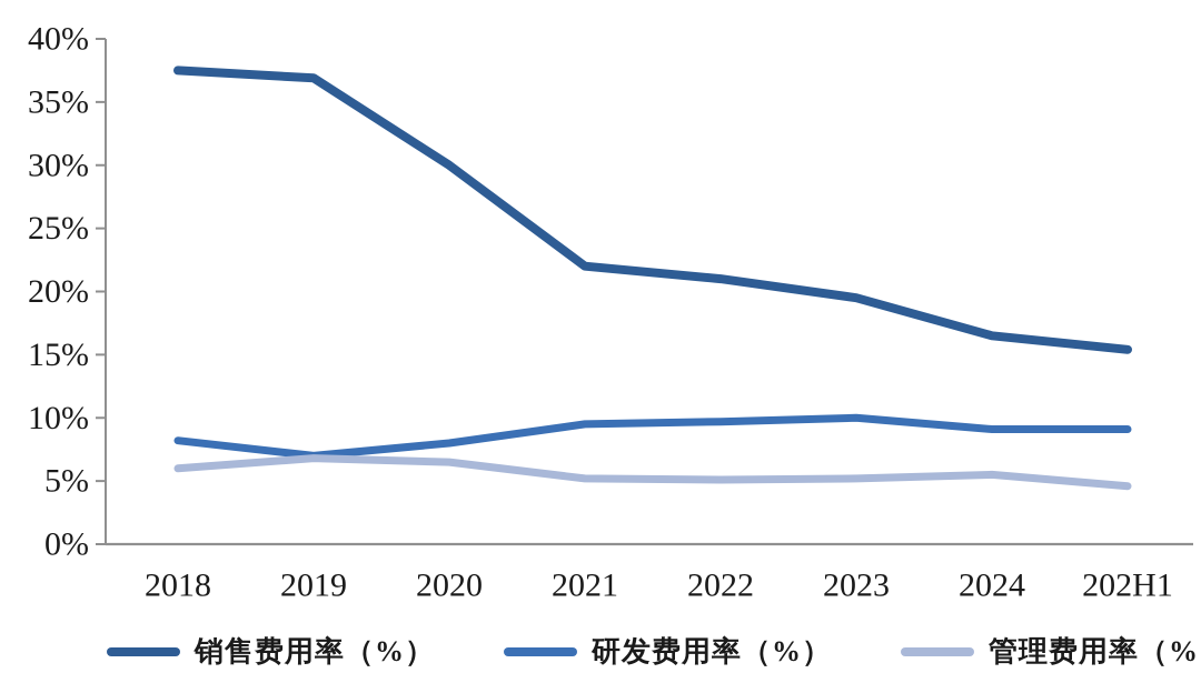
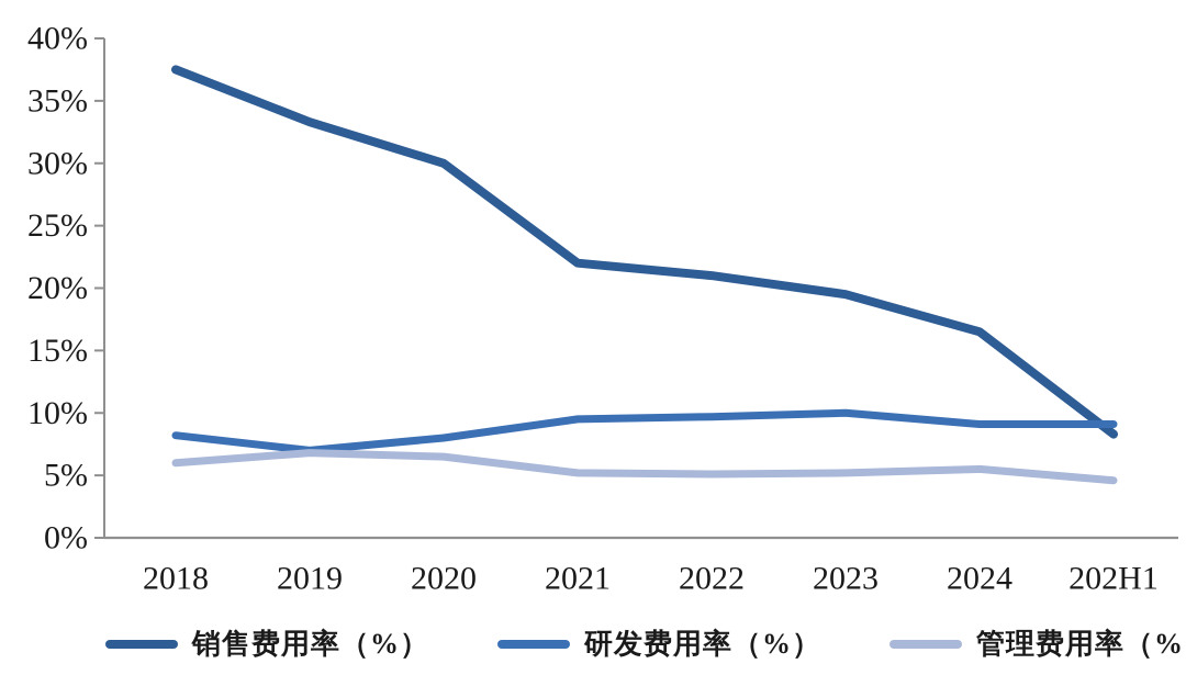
销售费用率（%）/2019: 36.9% -> 33.3%
销售费用率（%）/202H1: 15.4% -> 8.3%
